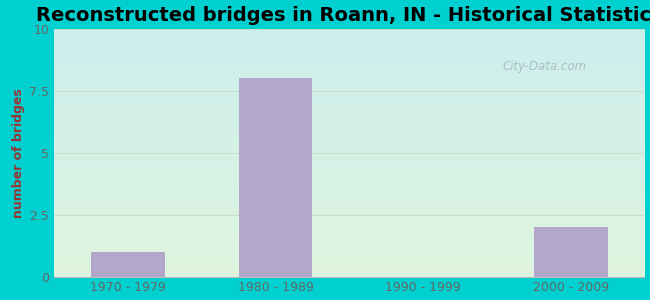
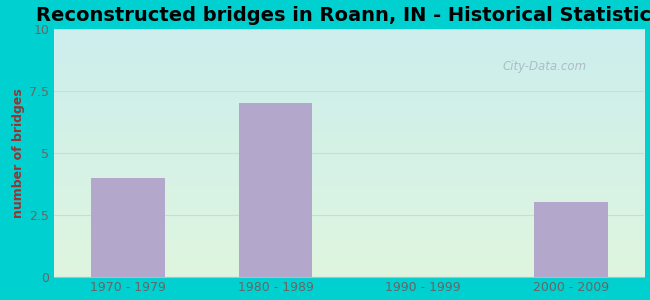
1970 - 1979: 1 -> 4
1980 - 1989: 8 -> 7
2000 - 2009: 2 -> 3
